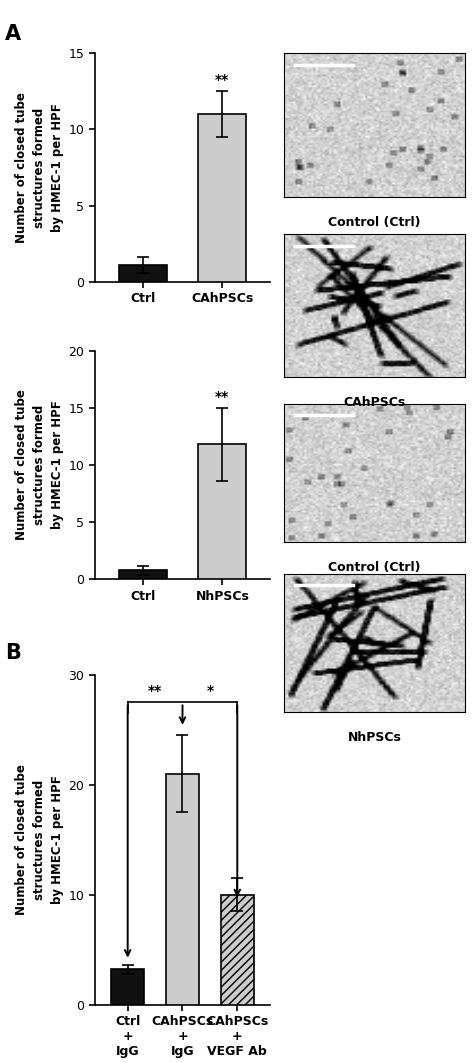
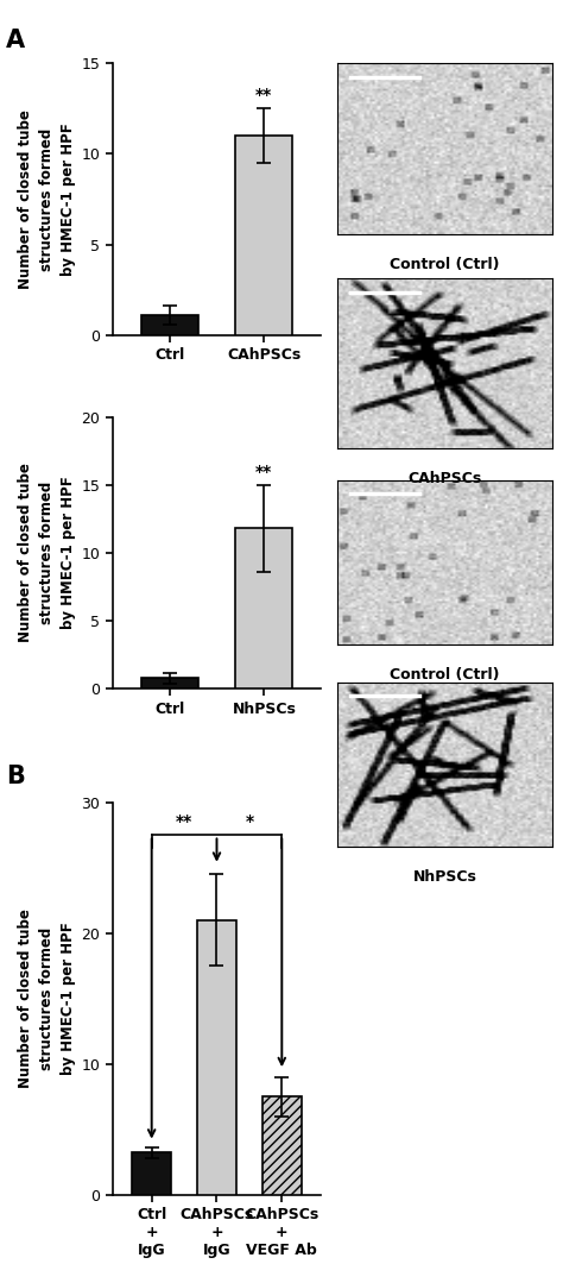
CAhPSCs + VEGF Ab: 10.0 -> 7.5
